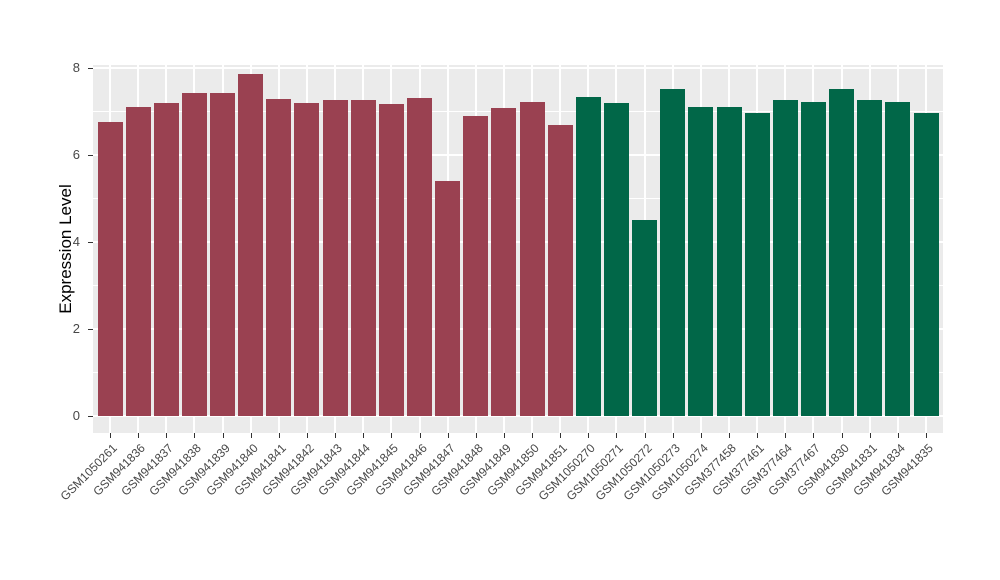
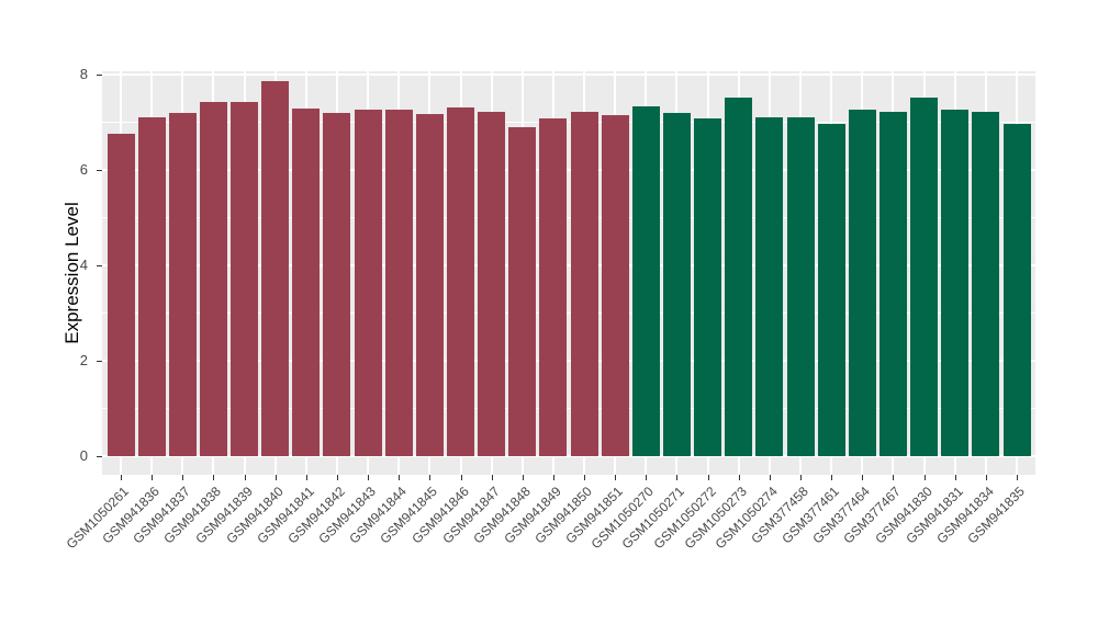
GSM941847: 5.4 -> 7.2
GSM941851: 6.7 -> 7.2
GSM1050272: 4.5 -> 7.1
